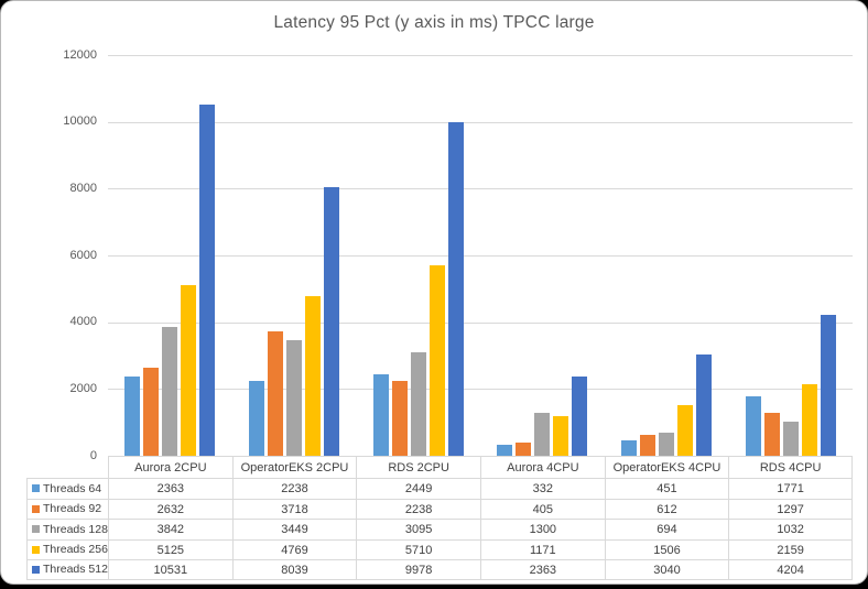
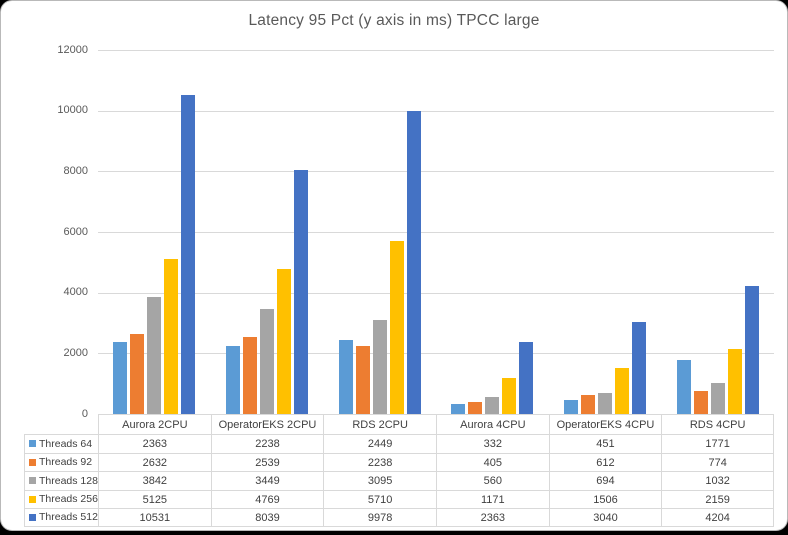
Threads 92/OperatorEKS 2CPU: 3718 -> 2539
Threads 128/Aurora 4CPU: 1300 -> 560
Threads 92/RDS 4CPU: 1297 -> 774
